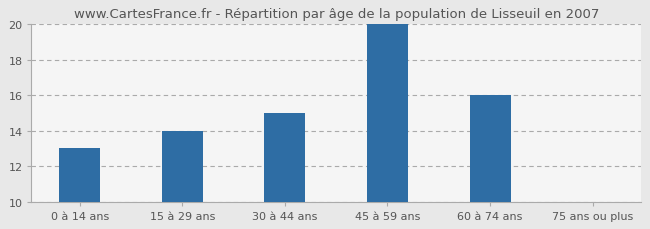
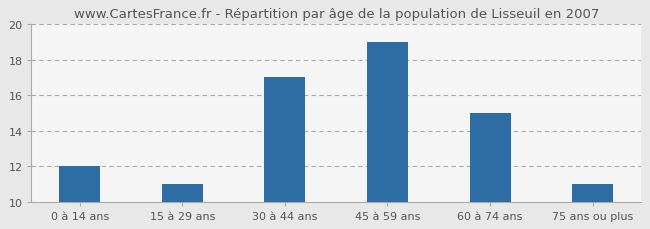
0 à 14 ans: 13 -> 12
15 à 29 ans: 14 -> 11
30 à 44 ans: 15 -> 17
45 à 59 ans: 20 -> 19
60 à 74 ans: 16 -> 15
75 ans ou plus: 10 -> 11
